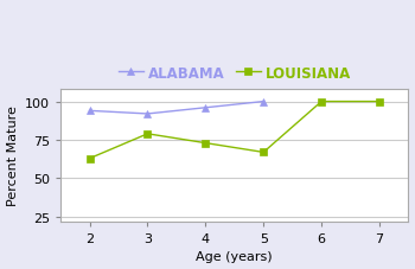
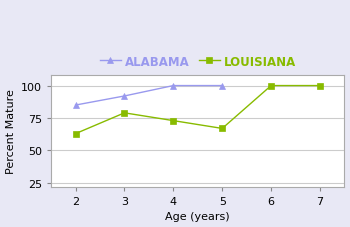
ALABAMA/2: 94 -> 85
ALABAMA/4: 96 -> 100
